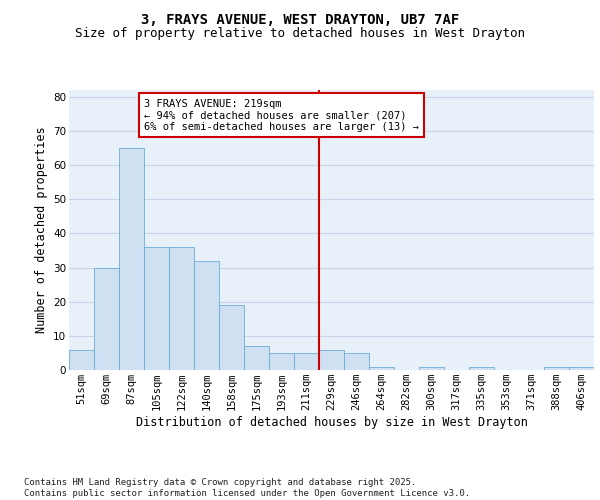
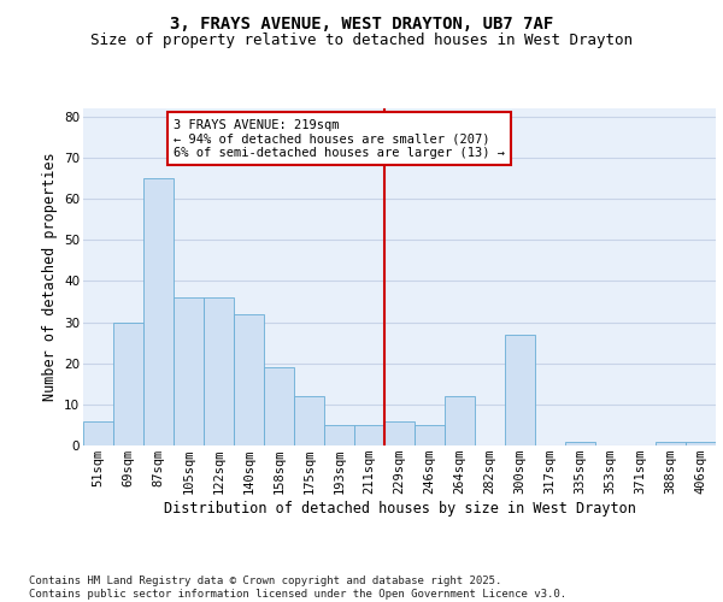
175sqm: 7 -> 12
264sqm: 1 -> 12
300sqm: 1 -> 27
